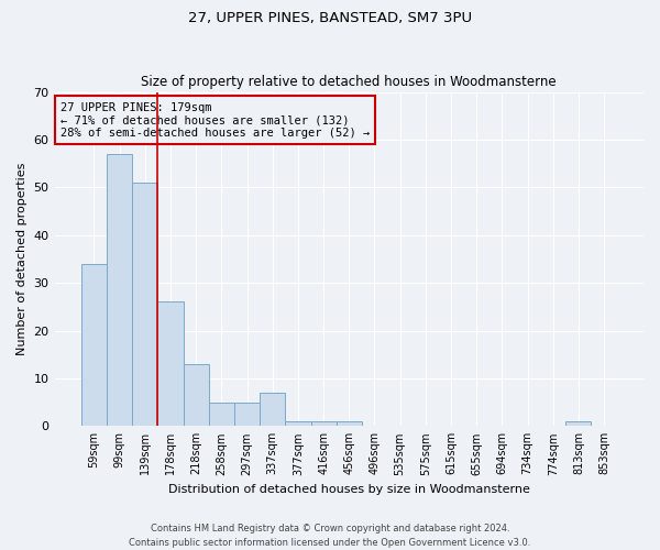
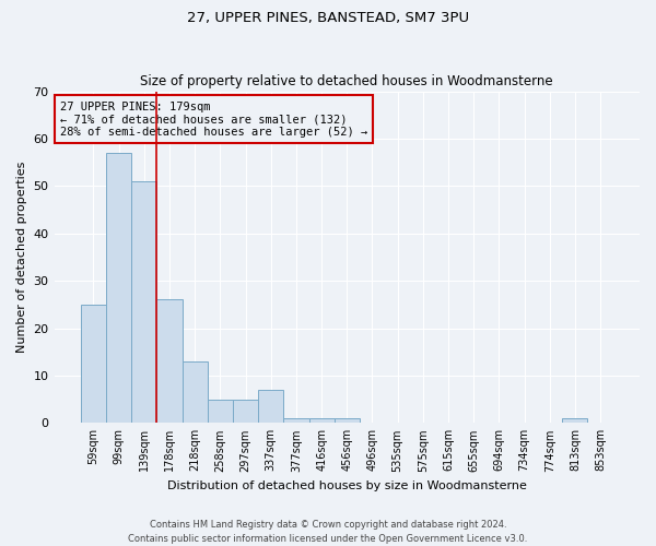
59sqm: 34 -> 25
